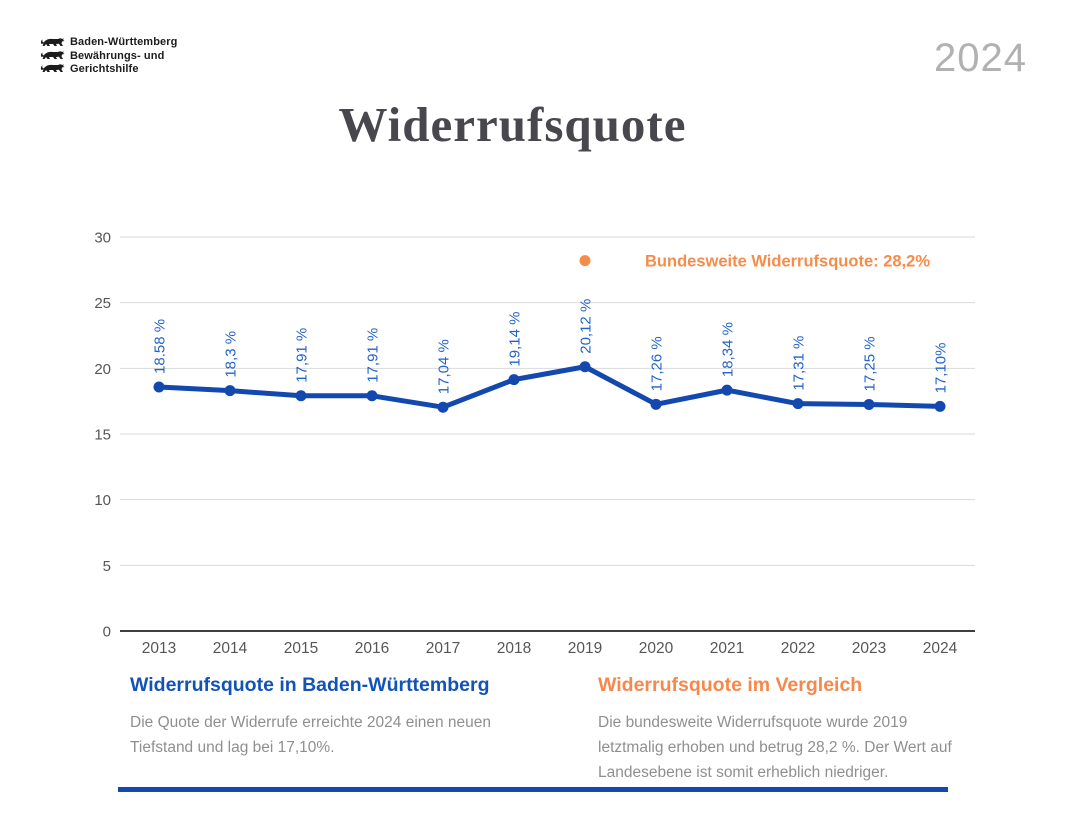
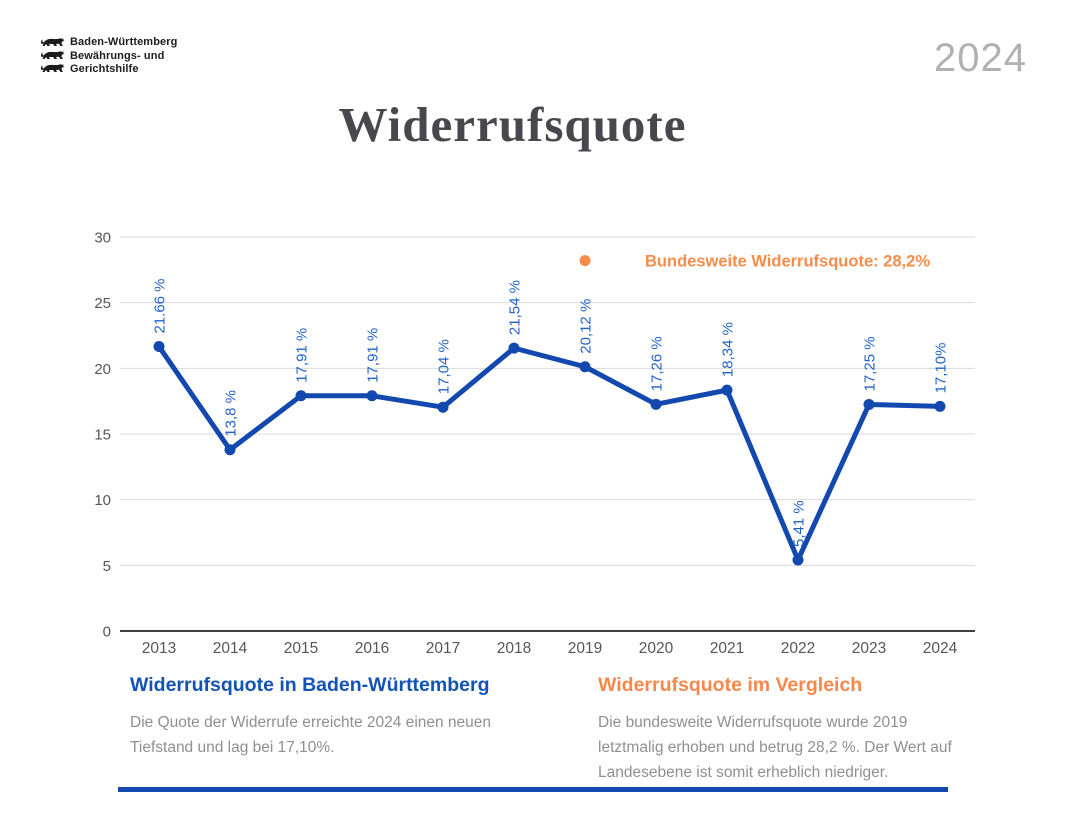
2013: 18.58 -> 21.66
2014: 18,3 -> 13,8
2018: 19,14 -> 21,54
2022: 17,31 -> 5,41
